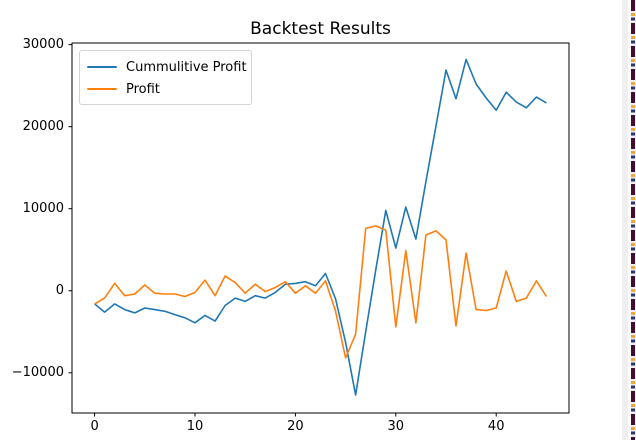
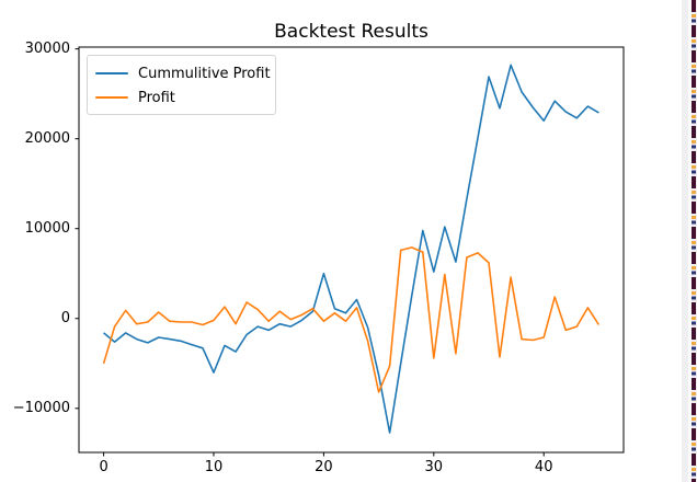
Profit/0: -2000 -> -5000
Cummulitive Profit/10: -4000 -> -6000
Cummulitive Profit/20: 1000 -> 5000
